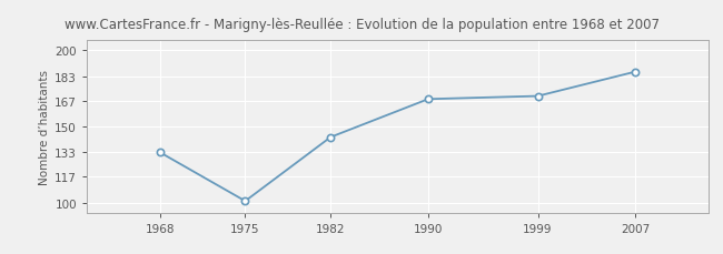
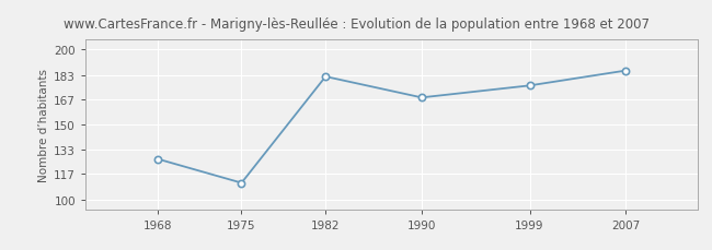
1968: 133 -> 127
1975: 101 -> 111
1982: 143 -> 182
1999: 170 -> 176
